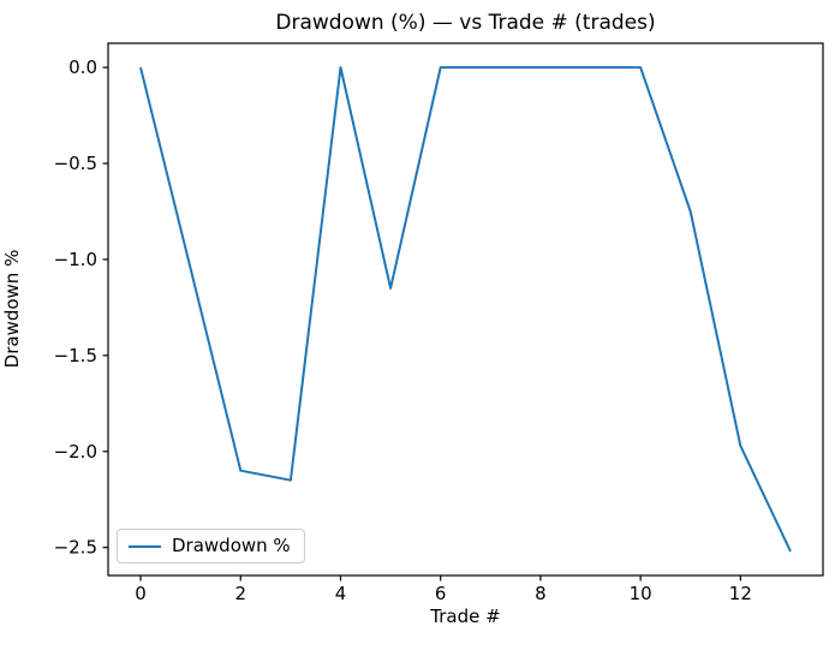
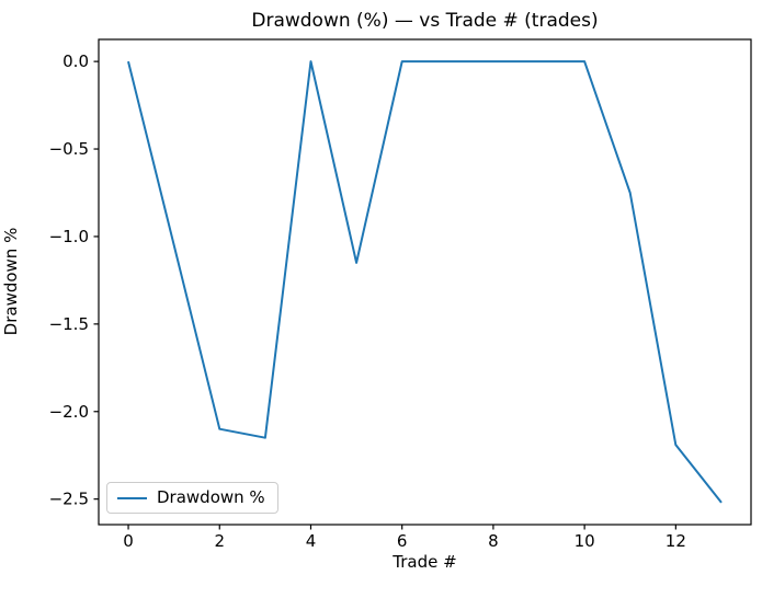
12: -1.97 -> -2.19
